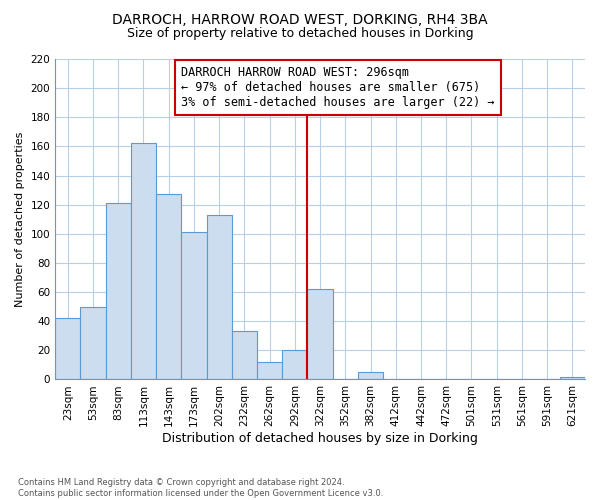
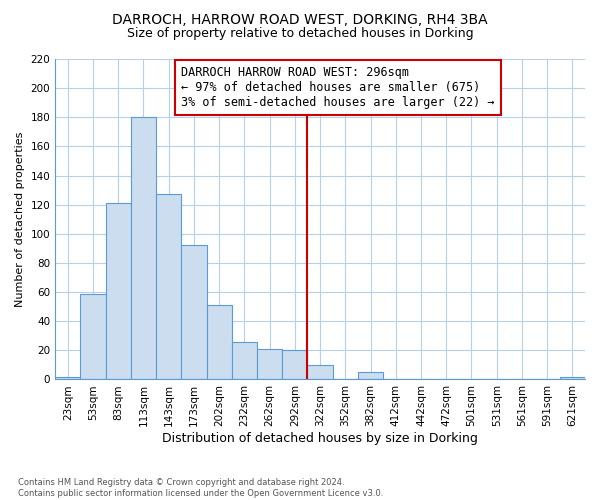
23sqm: 42 -> 2
53sqm: 50 -> 59
113sqm: 162 -> 180
173sqm: 101 -> 92
202sqm: 113 -> 51
232sqm: 33 -> 26
262sqm: 12 -> 21
322sqm: 62 -> 10
